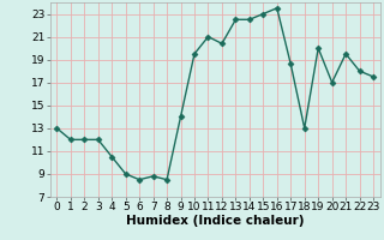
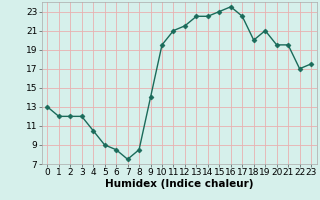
7: 8.8 -> 7.5
12: 20.4 -> 21.5
17: 18.6 -> 22.5
18: 13.0 -> 20.0
19: 20.0 -> 21.0
20: 17.0 -> 19.5
22: 18.0 -> 17.0
